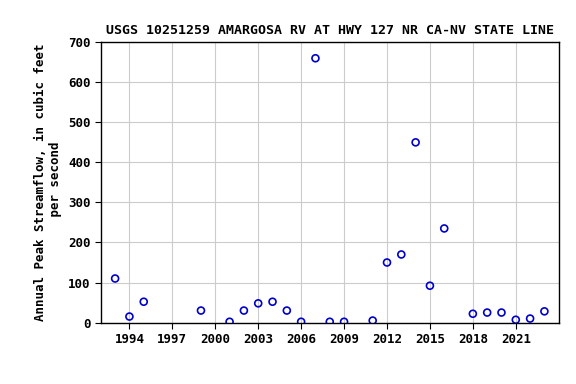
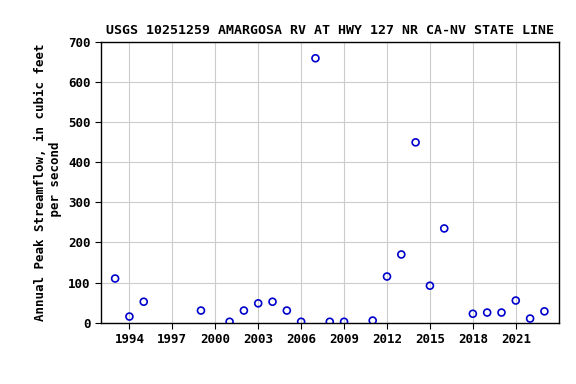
2012: 150 -> 115
2021: 7 -> 55
